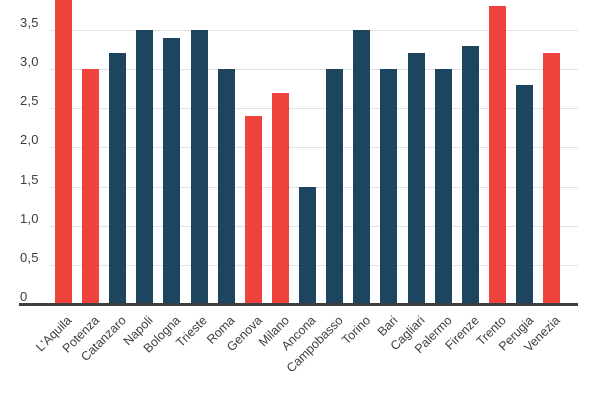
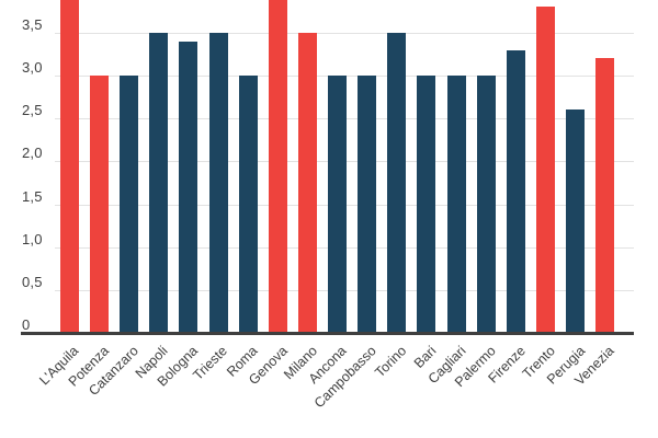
Catanzaro: 3,2 -> 3,0
Genova: 2,4 -> 3,9
Milano: 2,7 -> 3,5
Ancona: 1,5 -> 3,0
Cagliari: 3,2 -> 3,0
Perugia: 2,8 -> 2,6
